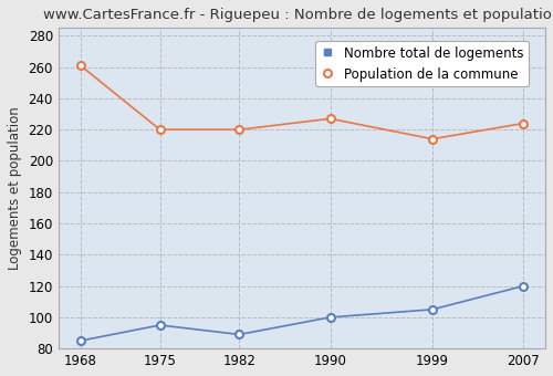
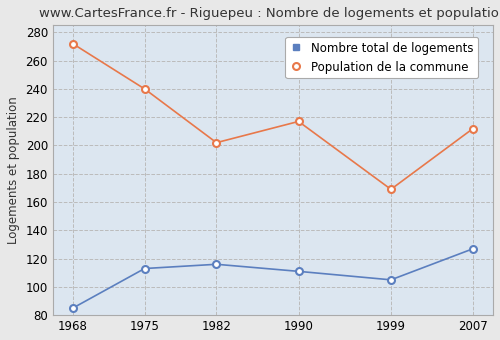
Population de la commune/1968: 261 -> 272
Nombre total de logements/1975: 95 -> 113
Population de la commune/1975: 220 -> 240
Nombre total de logements/1982: 89 -> 116
Population de la commune/1982: 220 -> 202
Nombre total de logements/1990: 100 -> 111
Population de la commune/1990: 227 -> 217
Population de la commune/1999: 214 -> 169
Nombre total de logements/2007: 120 -> 127
Population de la commune/2007: 224 -> 212
